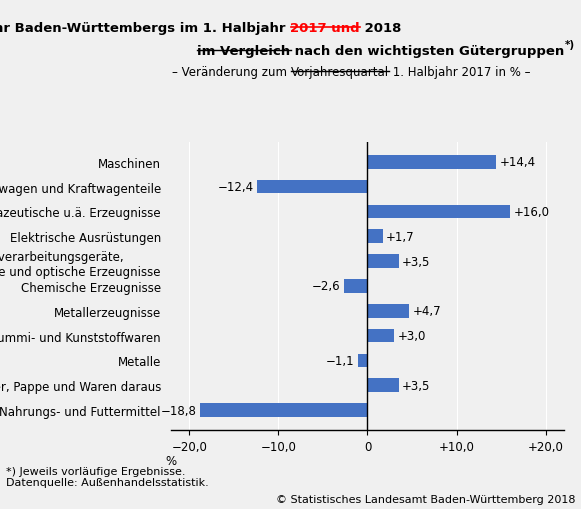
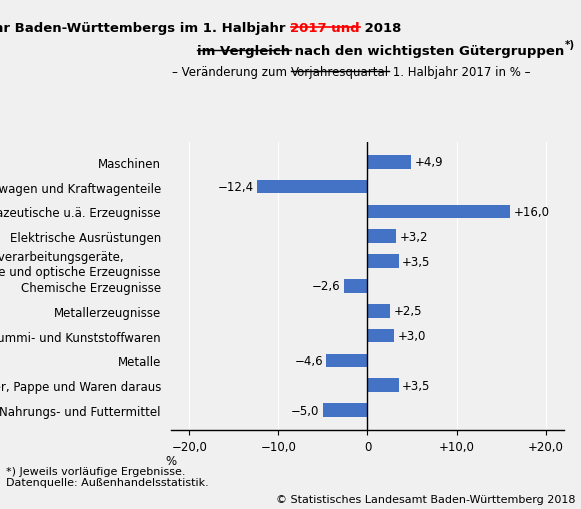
Maschinen: +14,4 -> +4,9
Elektrische Ausrüstungen: +1,7 -> +3,2
Metallerzeugnisse: +4,7 -> +2,5
Metalle: −1,1 -> −4,6
Nahrungs- und Futtermittel: −18,8 -> −5,0
